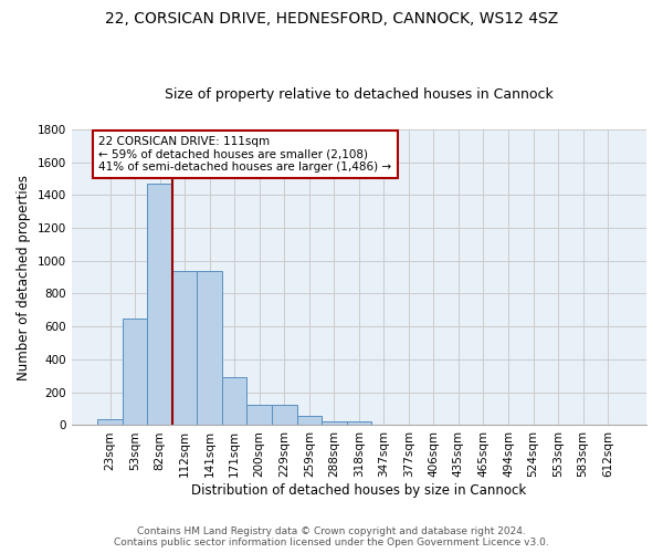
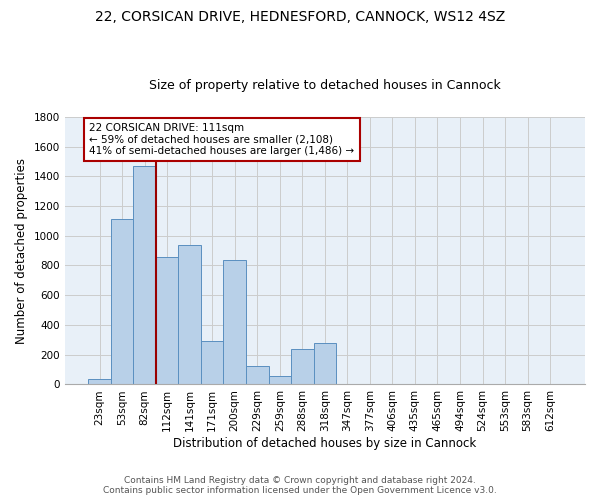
53sqm: 650 -> 1110
112sqm: 940 -> 860
200sqm: 120 -> 840
288sqm: 20 -> 240
318sqm: 20 -> 280
